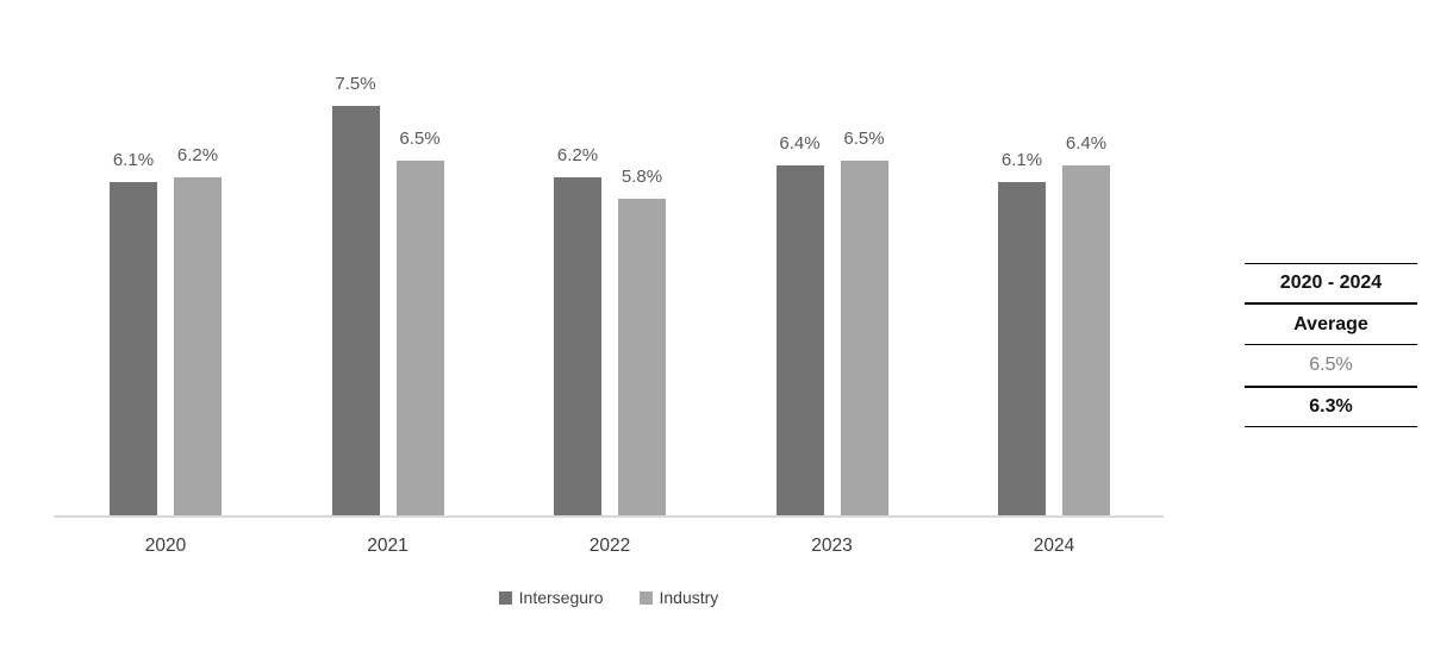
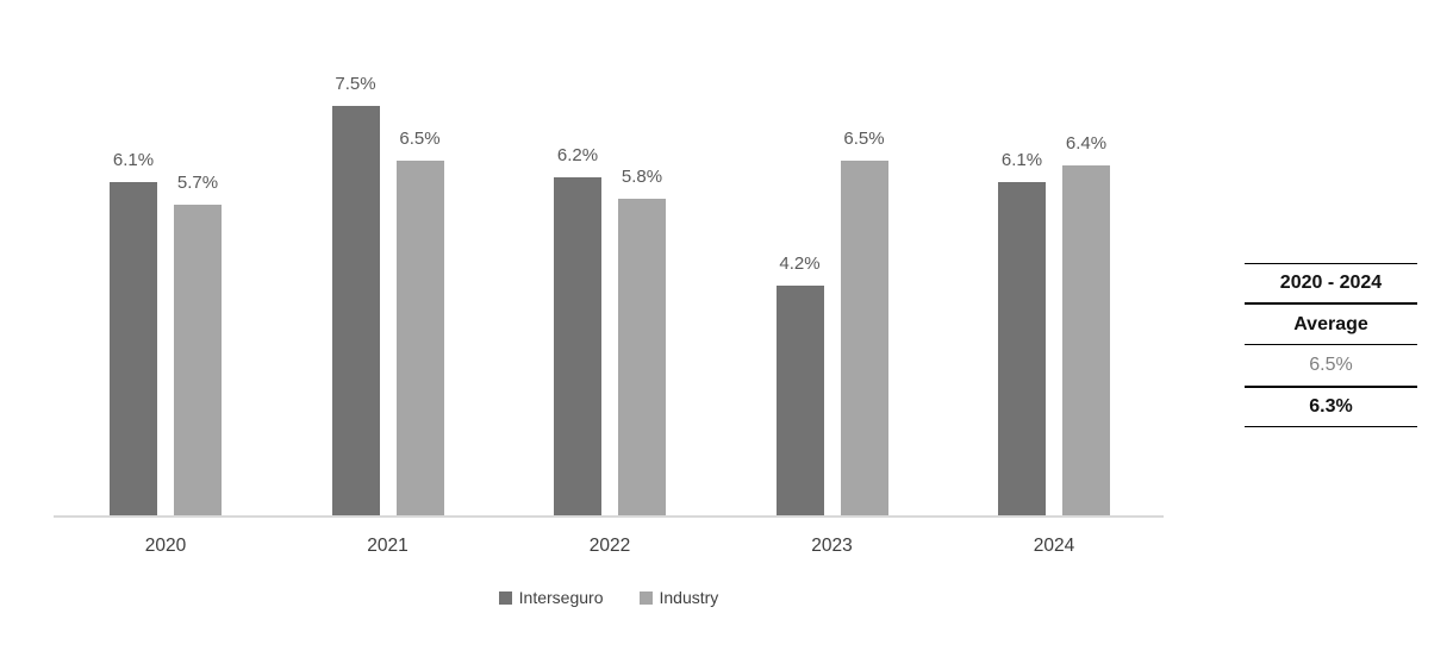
Industry/2020: 6.2% -> 5.7%
Interseguro/2023: 6.4% -> 4.2%
